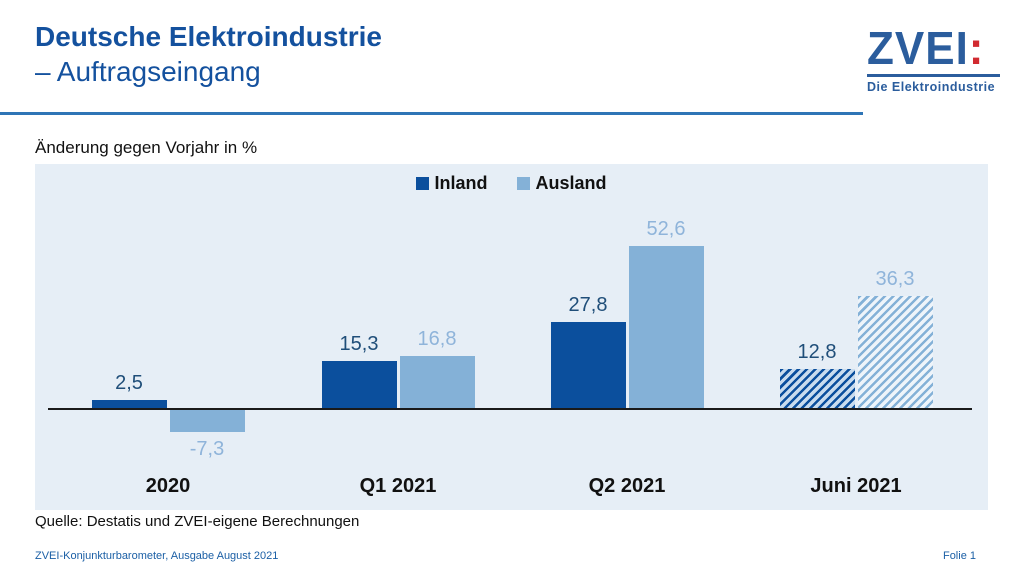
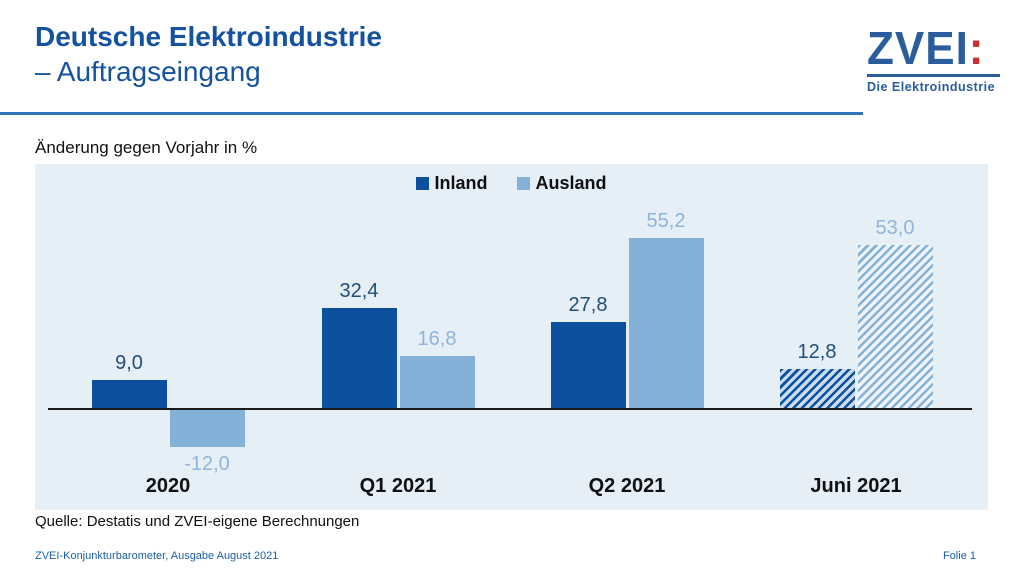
Inland/2020: 2,5 -> 9,0
Ausland/2020: -7,3 -> -12,0
Inland/Q1 2021: 15,3 -> 32,4
Ausland/Q2 2021: 52,6 -> 55,2
Ausland/Juni 2021: 36,3 -> 53,0
